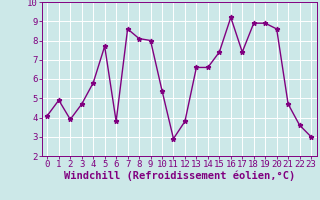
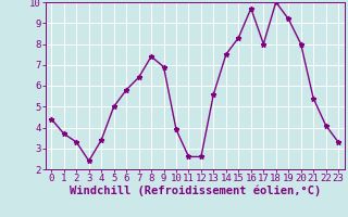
0: 4.1 -> 4.4
1: 4.9 -> 3.7
2: 3.9 -> 3.3
3: 4.7 -> 2.4
4: 5.8 -> 3.4
5: 7.7 -> 5.0
6: 3.8 -> 5.8
7: 8.6 -> 6.4
8: 8.1 -> 7.4
9: 8.0 -> 6.9
10: 5.4 -> 3.9
11: 2.9 -> 2.6
12: 3.8 -> 2.6
13: 6.6 -> 5.6
14: 6.6 -> 7.5
15: 7.4 -> 8.3
16: 9.2 -> 9.7
17: 7.4 -> 8.0
18: 8.9 -> 10.0
19: 8.9 -> 9.2
20: 8.6 -> 8.0
21: 4.7 -> 5.4
22: 3.6 -> 4.1
23: 3.0 -> 3.3
